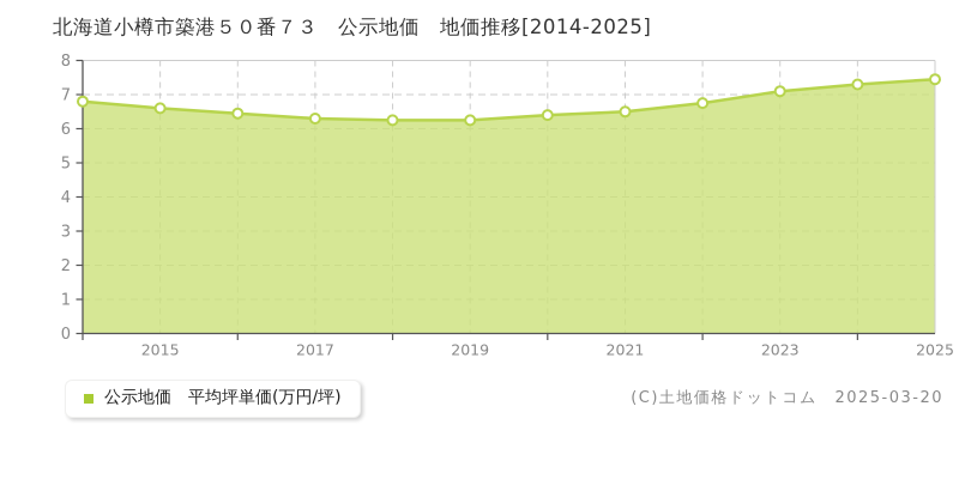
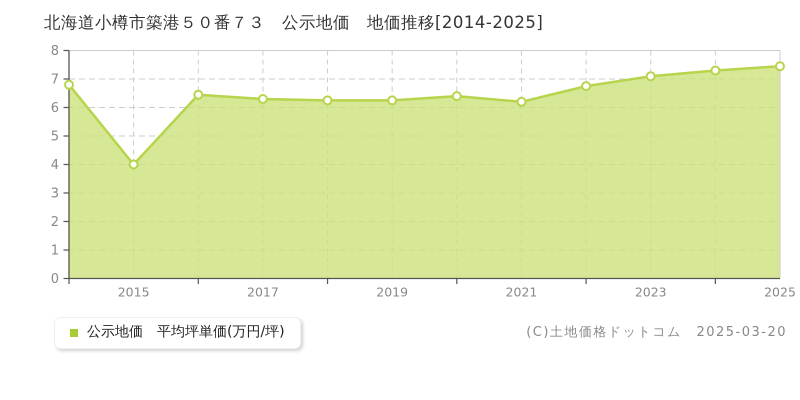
2015: 6.6 -> 4.0
2021: 6.5 -> 6.2
